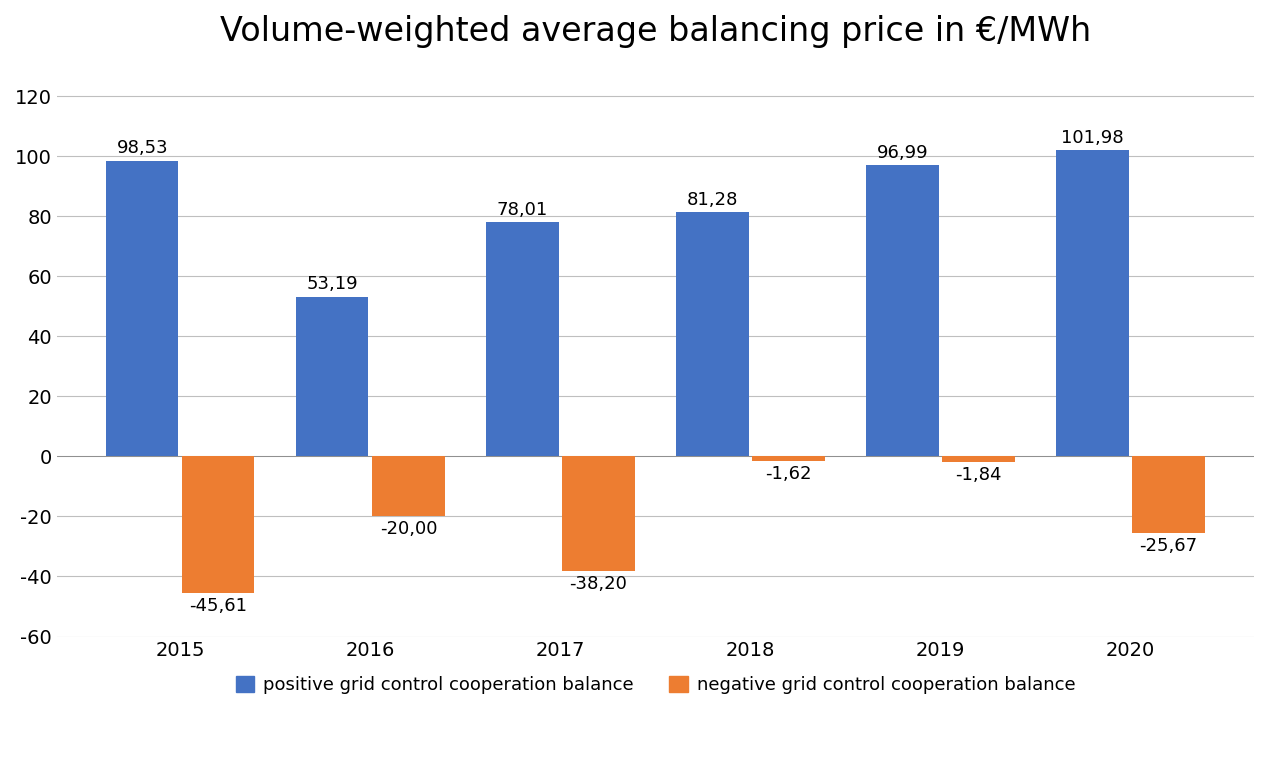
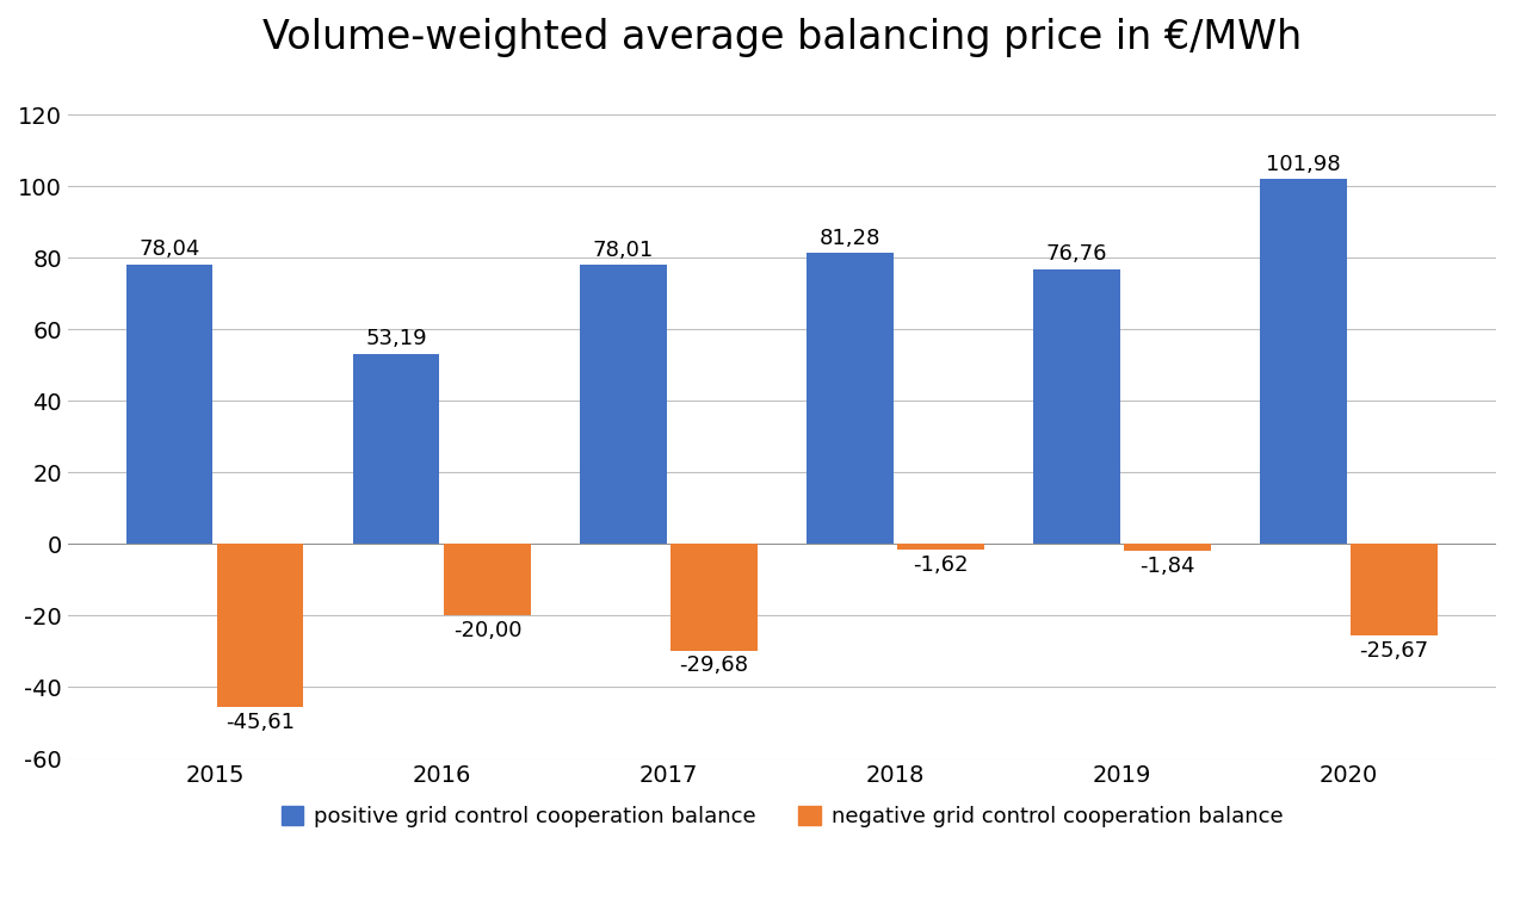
positive grid control cooperation balance/2015: 98,53 -> 78,04
negative grid control cooperation balance/2017: -38,20 -> -29,68
positive grid control cooperation balance/2019: 96,99 -> 76,76
